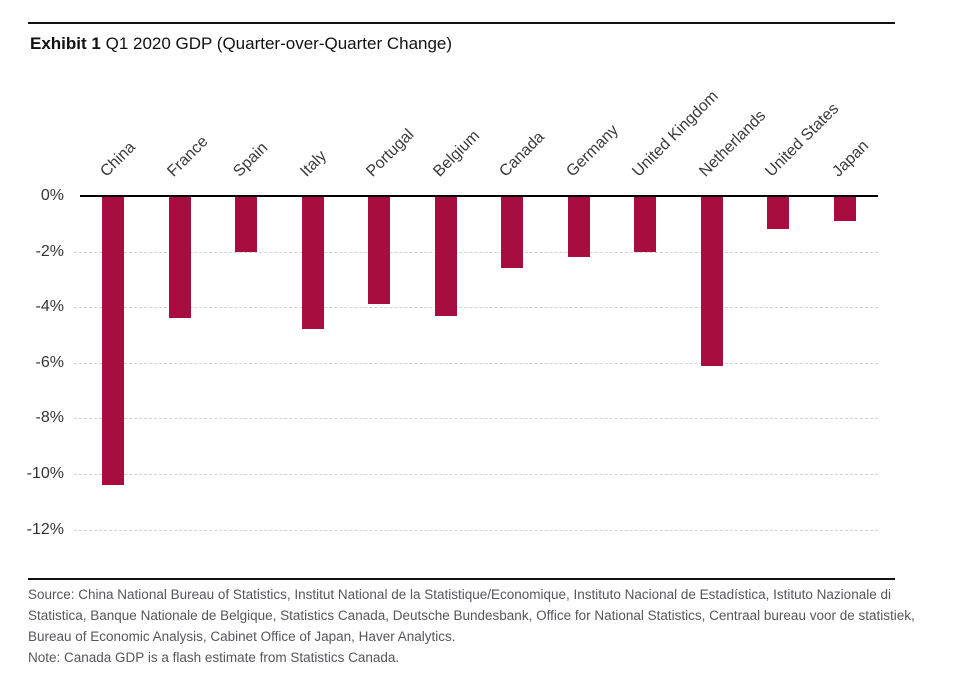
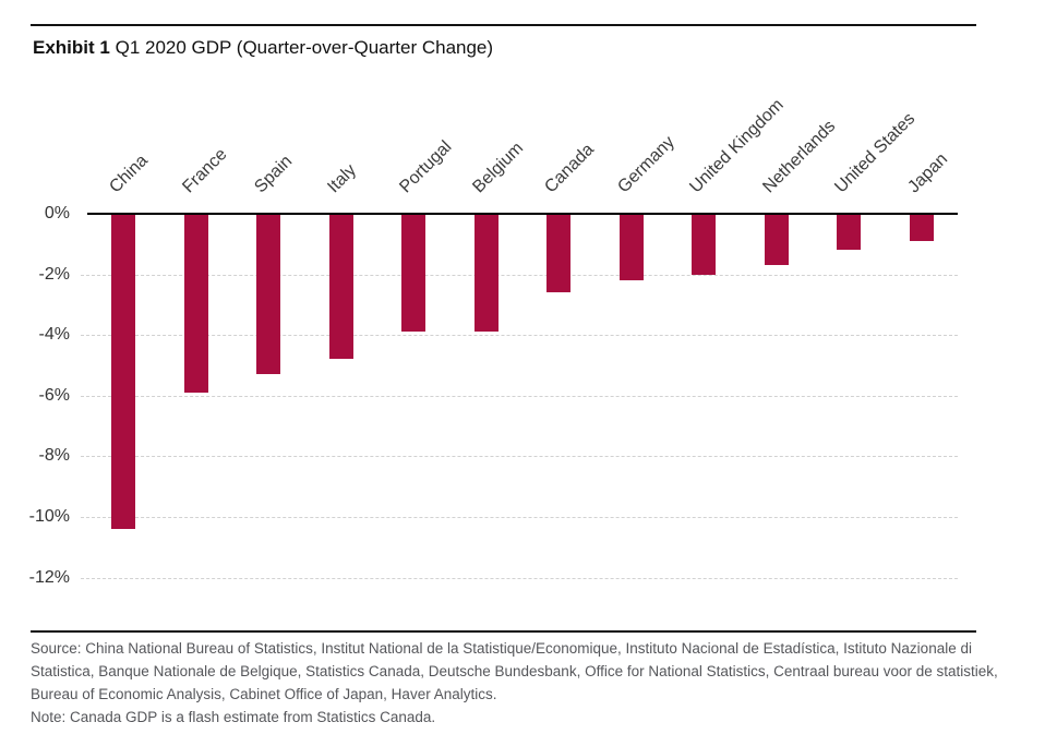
France: -4.4% -> -5.9%
Spain: -2.0% -> -5.3%
Belgium: -4.3% -> -3.9%
Netherlands: -6.1% -> -1.7%
